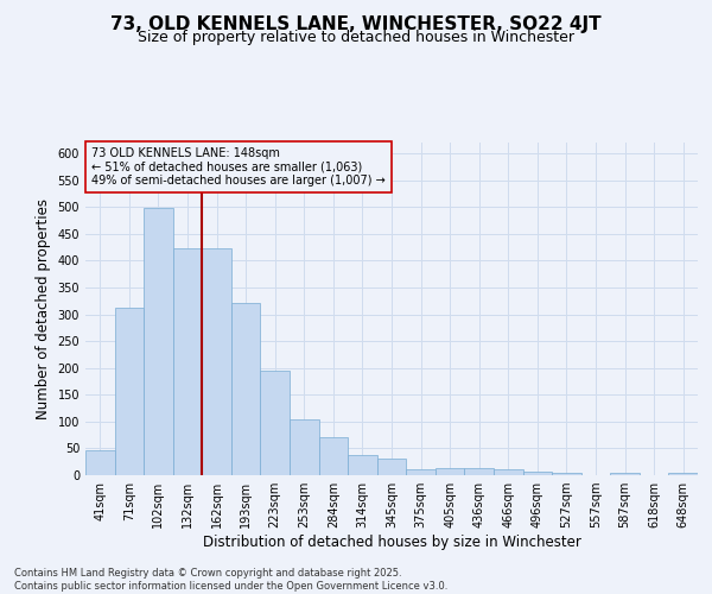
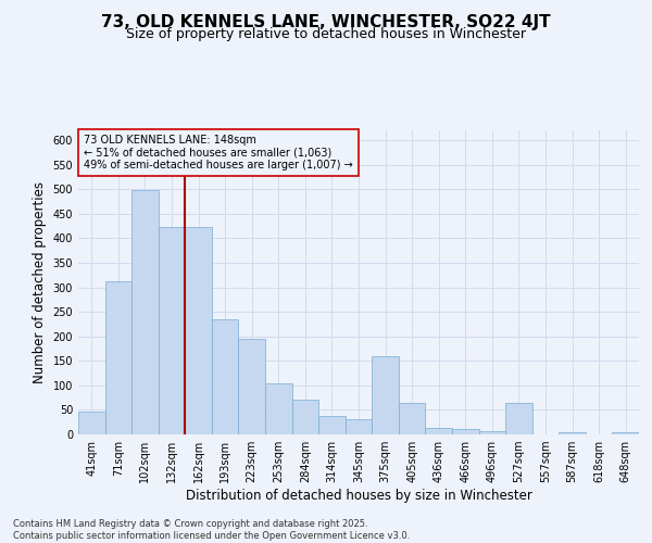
193sqm: 320 -> 235
375sqm: 12 -> 160
405sqm: 14 -> 65
527sqm: 5 -> 65
